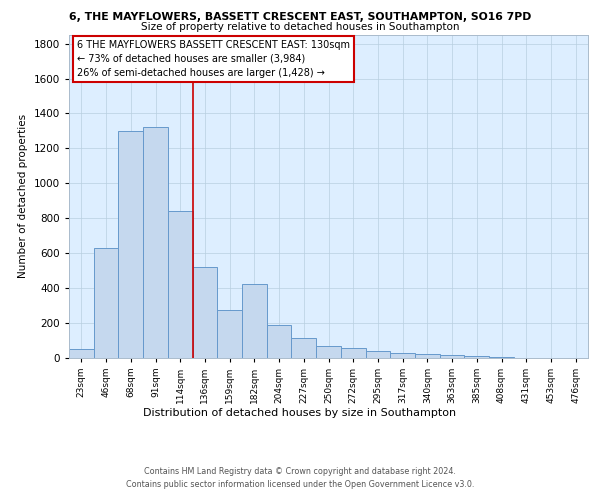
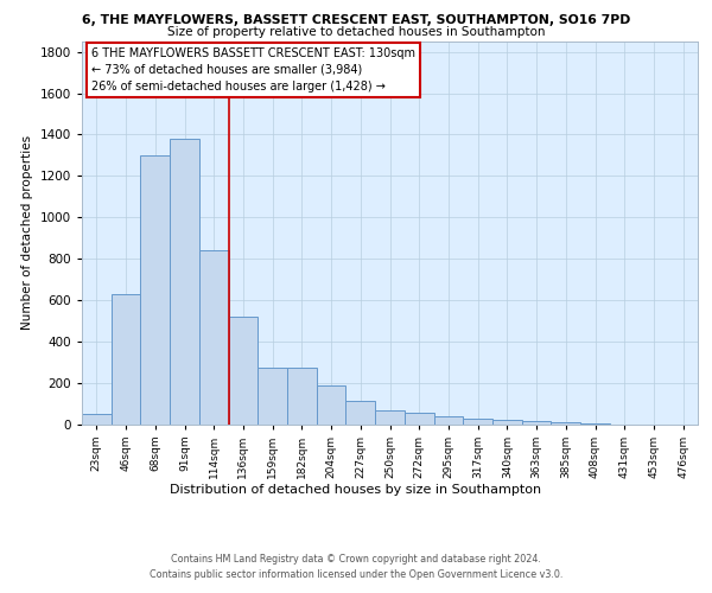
91sqm: 1320 -> 1380
182sqm: 420 -> 270
